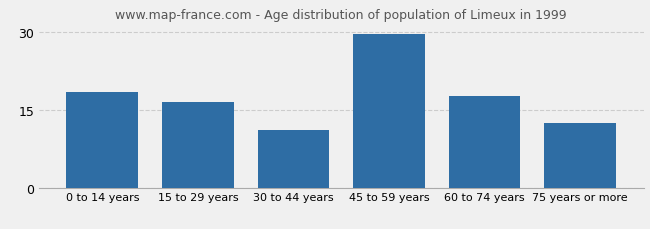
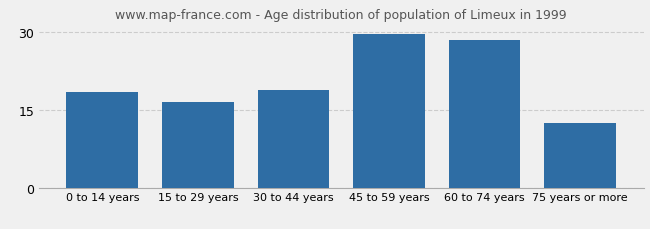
30 to 44 years: 11.0 -> 18.8
60 to 74 years: 17.6 -> 28.5
